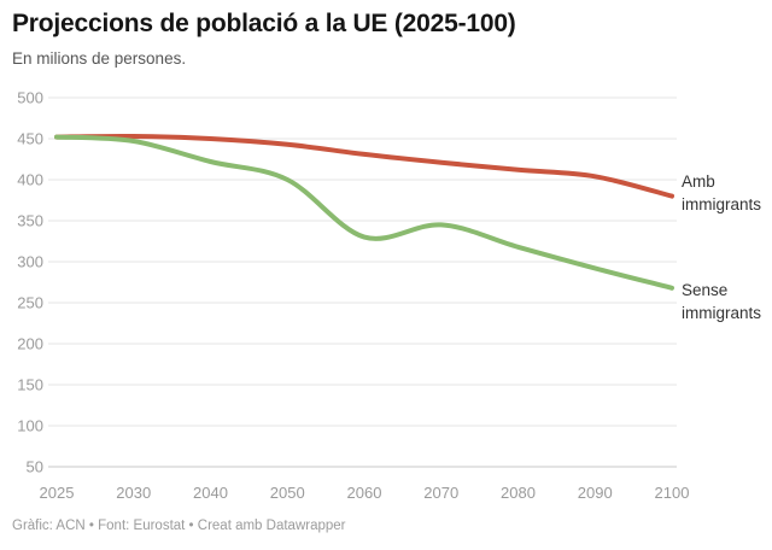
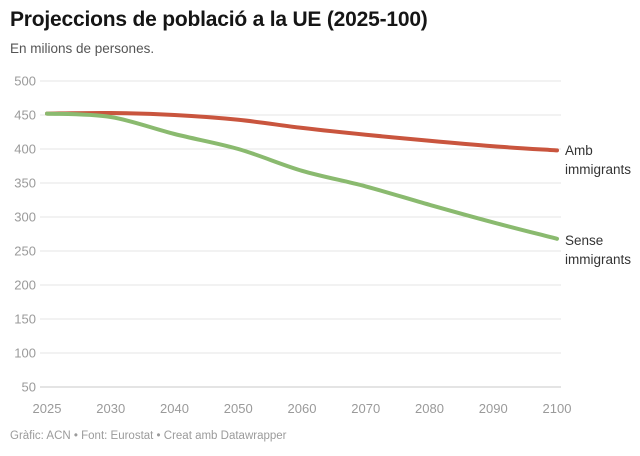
Sense immigrants/2060: 330 -> 370
Amb immigrants/2100: 380 -> 400
